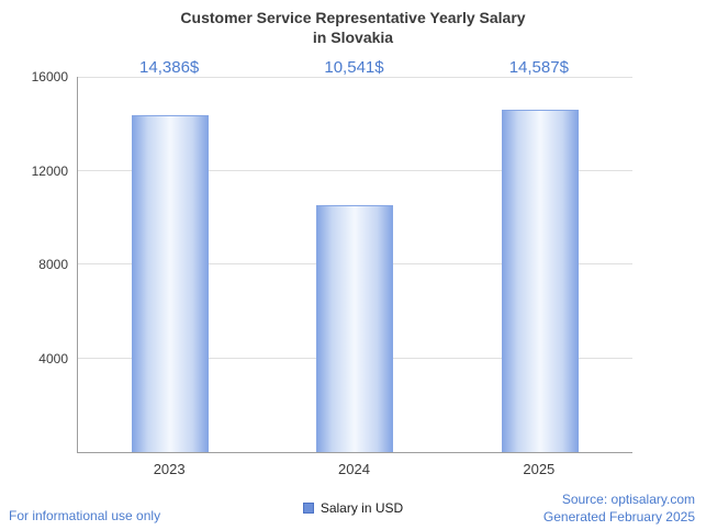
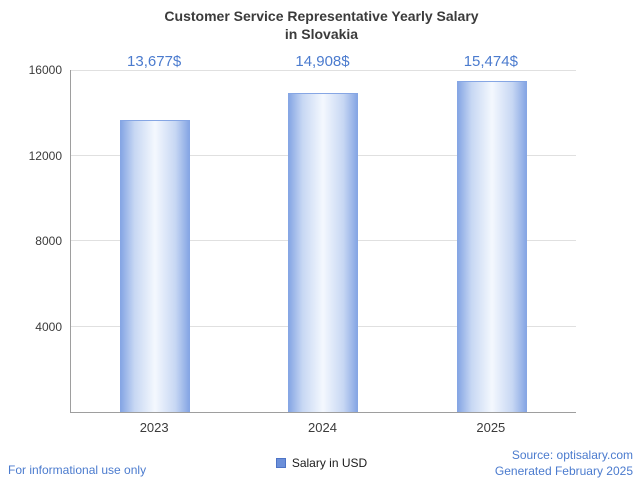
2023: 14,386 -> 13,677
2024: 10,541 -> 14,908
2025: 14,587 -> 15,474
